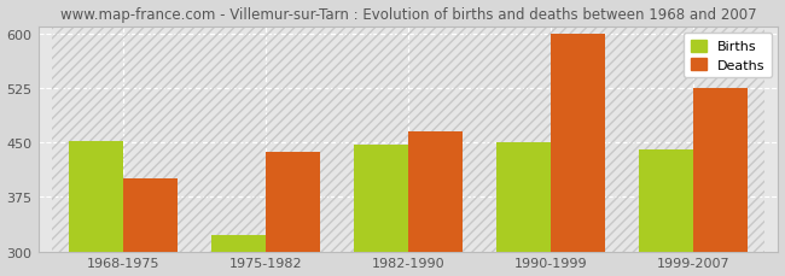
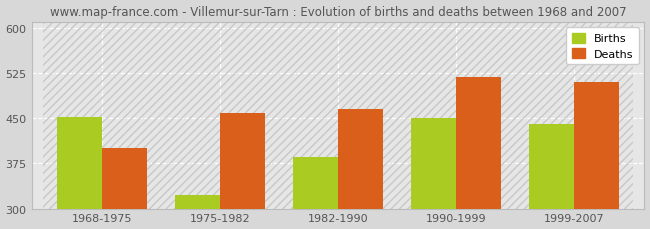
Deaths/1975-1982: 437 -> 458
Births/1982-1990: 447 -> 386
Deaths/1990-1999: 600 -> 518
Deaths/1999-2007: 525 -> 510
